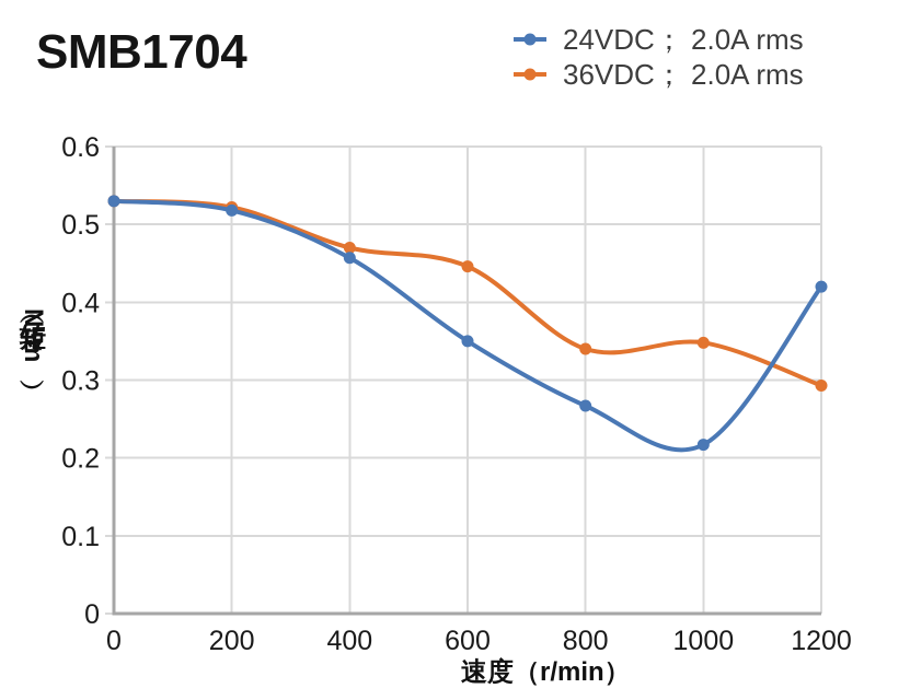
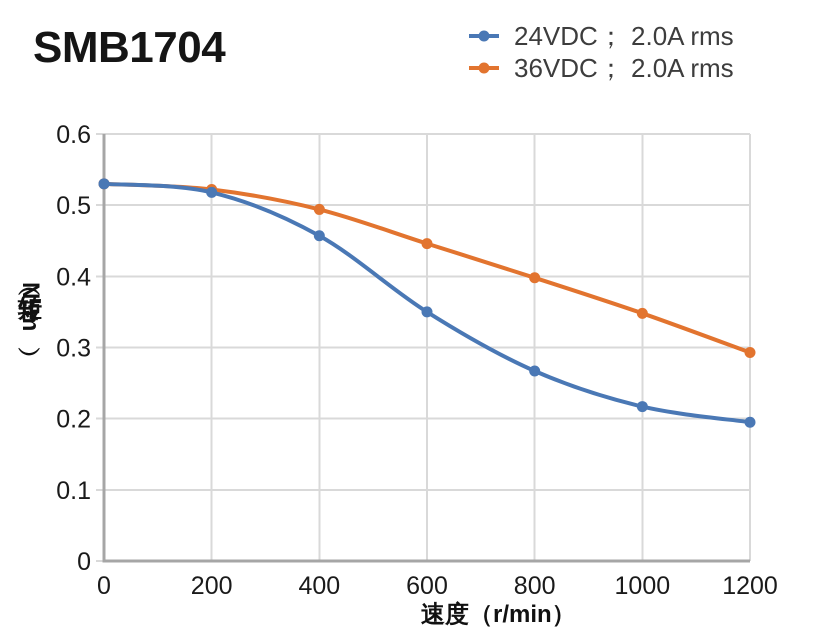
36VDC； 2.0A rms/400: 0.47 -> 0.49
36VDC； 2.0A rms/800: 0.34 -> 0.40
24VDC； 2.0A rms/1200: 0.42 -> 0.20
